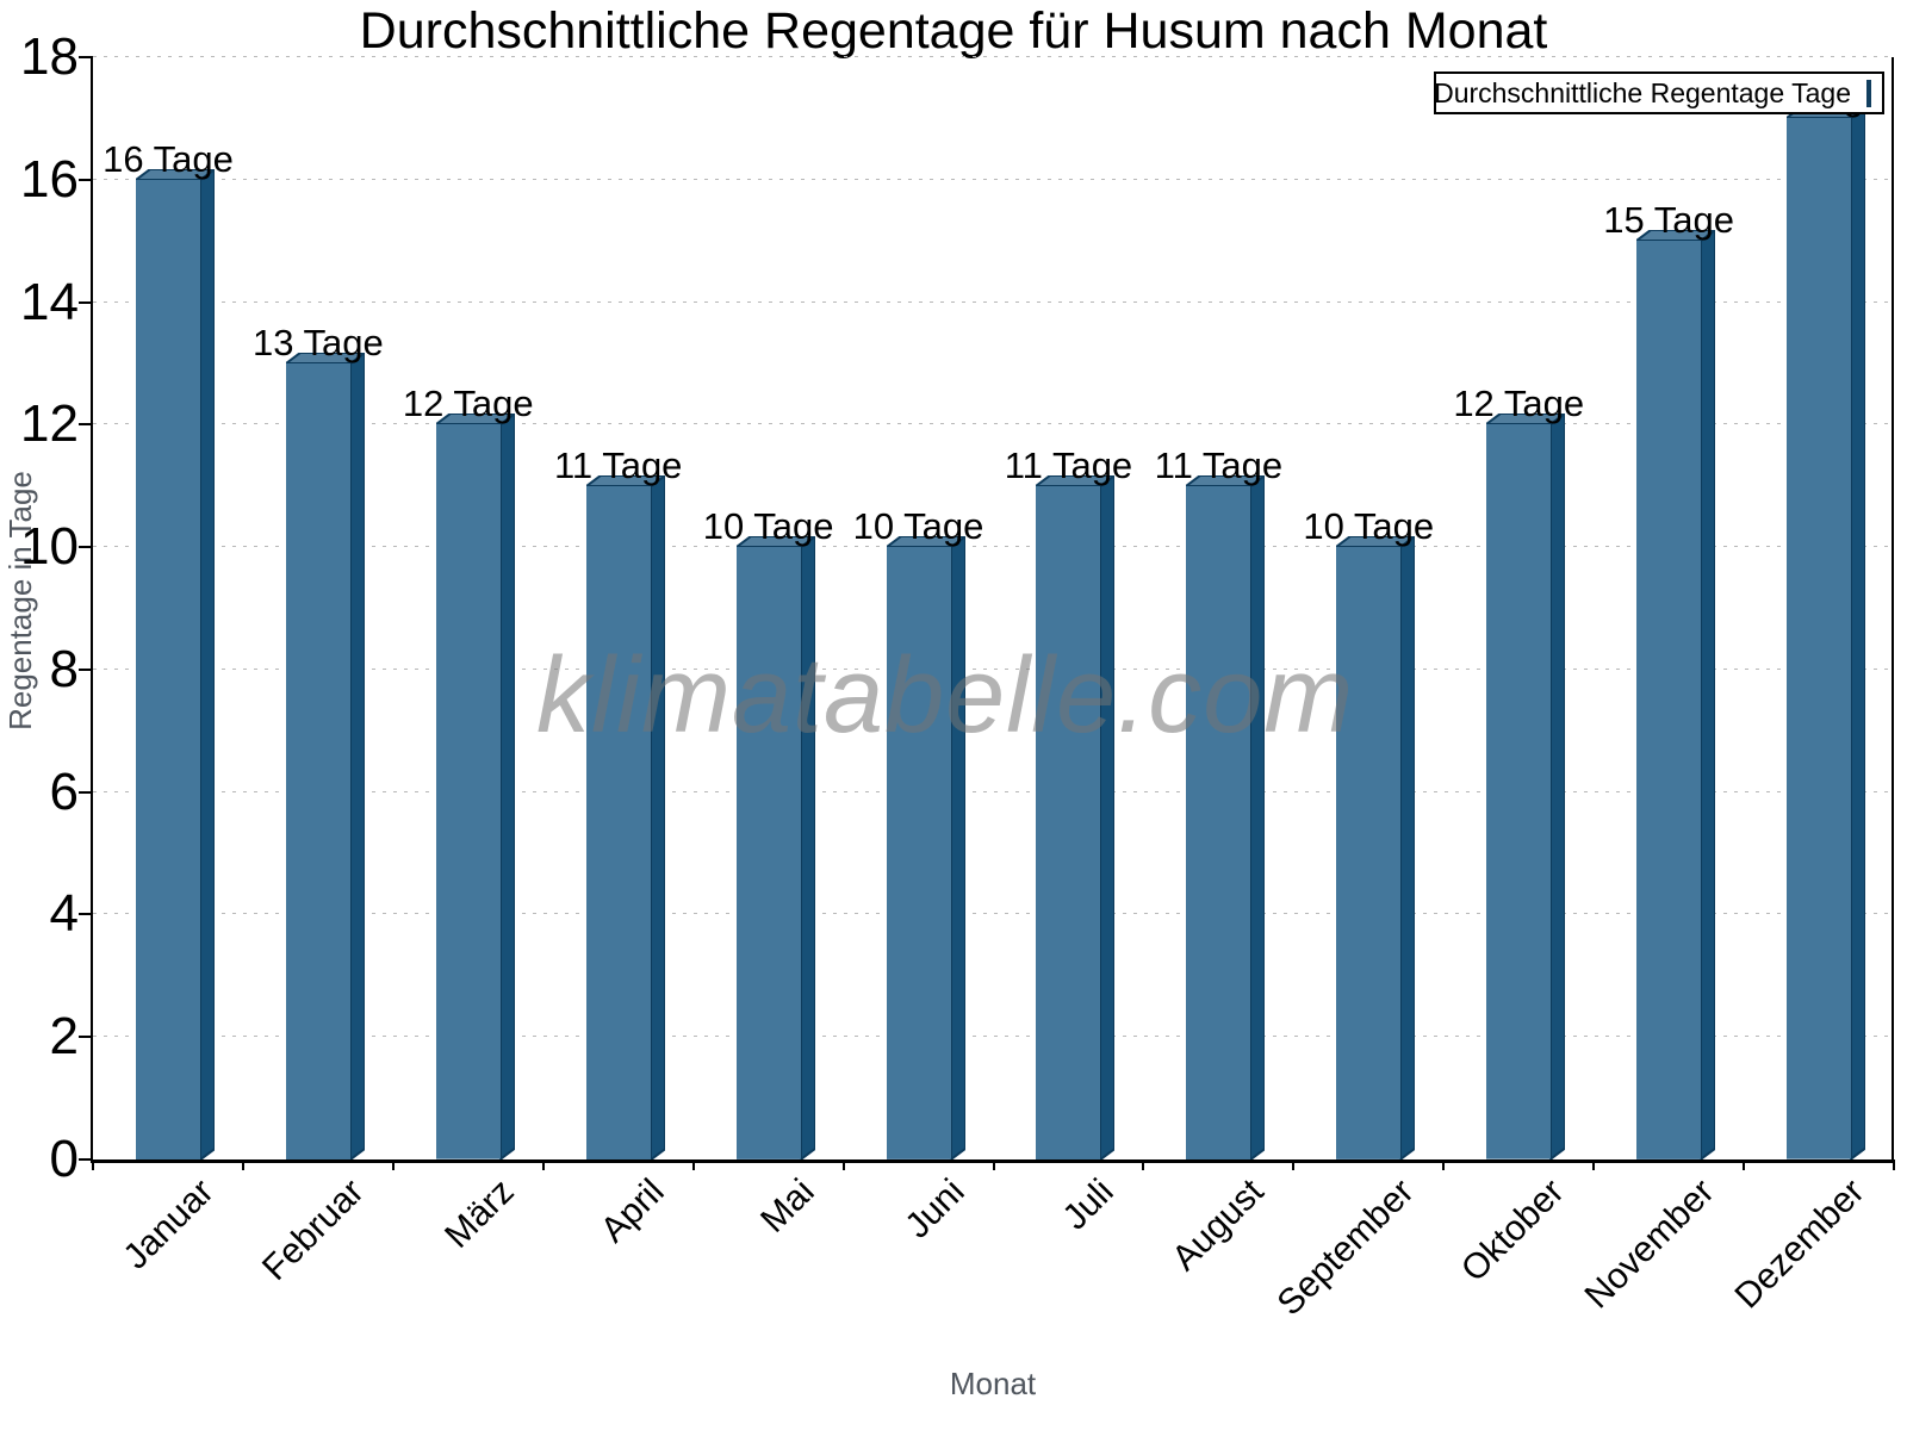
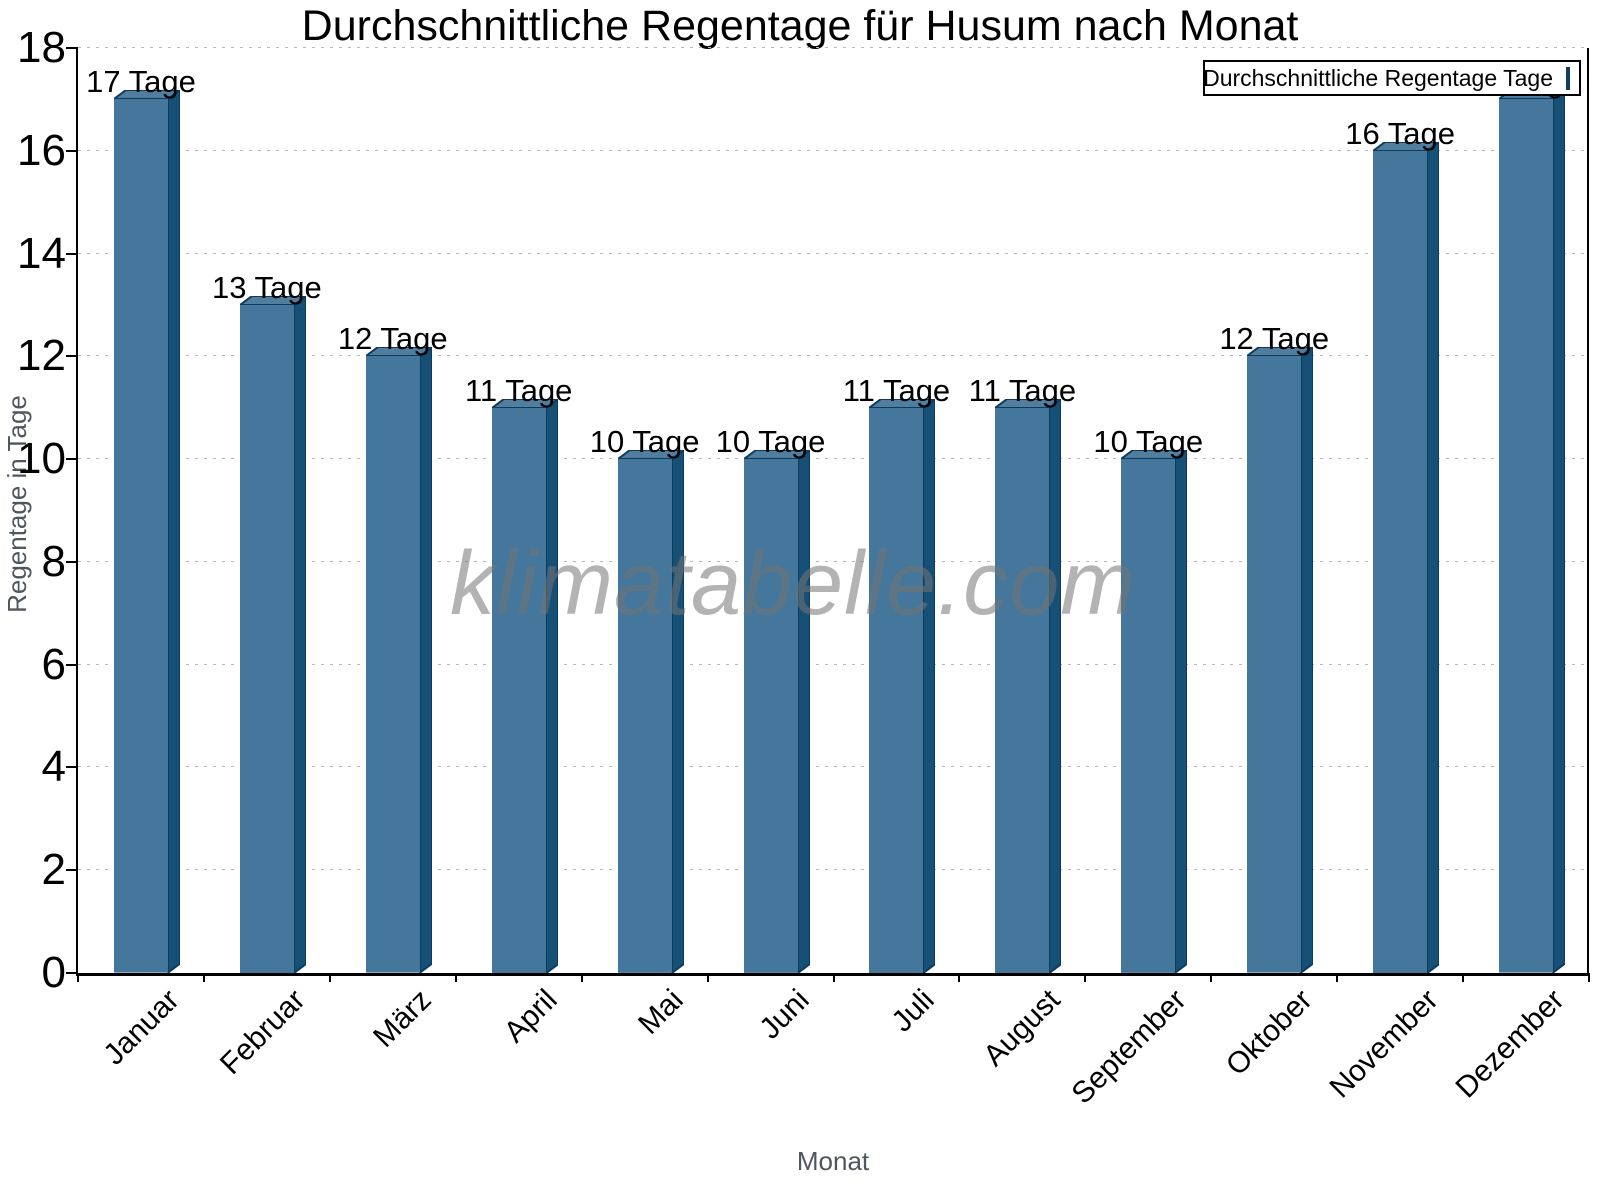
Januar: 16 -> 17
November: 15 -> 16
